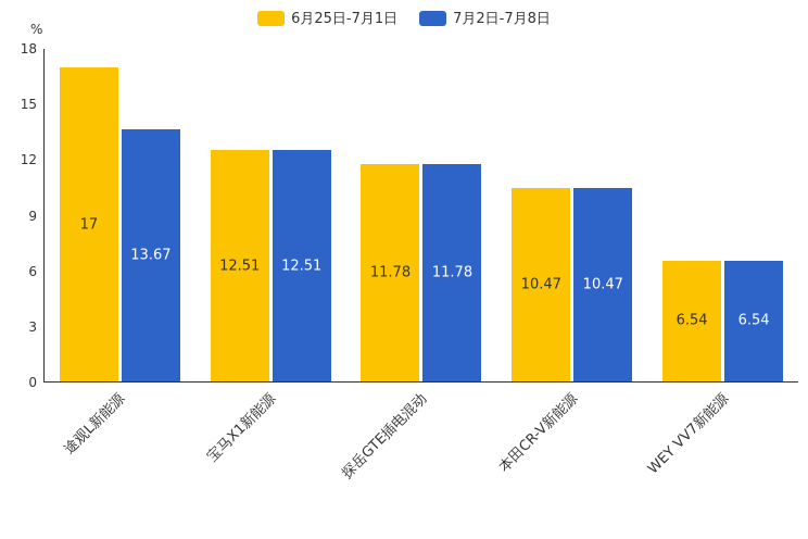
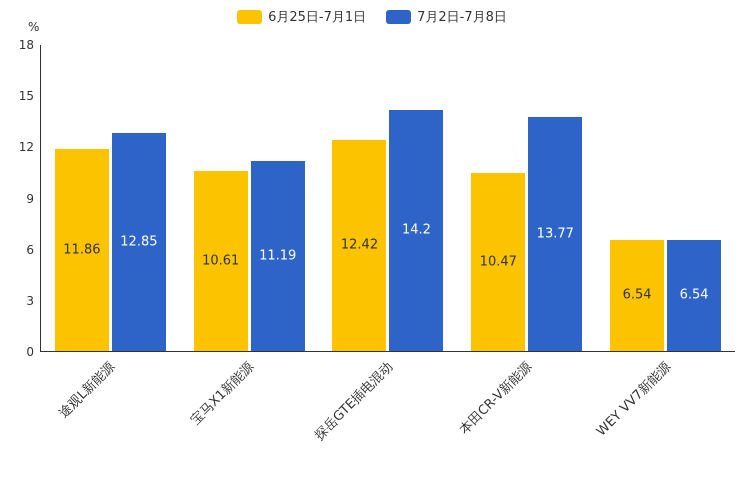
6月25日-7月1日/途观L新能源: 17 -> 11.86
7月2日-7月8日/途观L新能源: 13.67 -> 12.85
6月25日-7月1日/宝马X1新能源: 12.51 -> 10.61
7月2日-7月8日/宝马X1新能源: 12.51 -> 11.19
6月25日-7月1日/探岳GTE插电混动: 11.78 -> 12.42
7月2日-7月8日/探岳GTE插电混动: 11.78 -> 14.2
7月2日-7月8日/本田CR-V新能源: 10.47 -> 13.77
